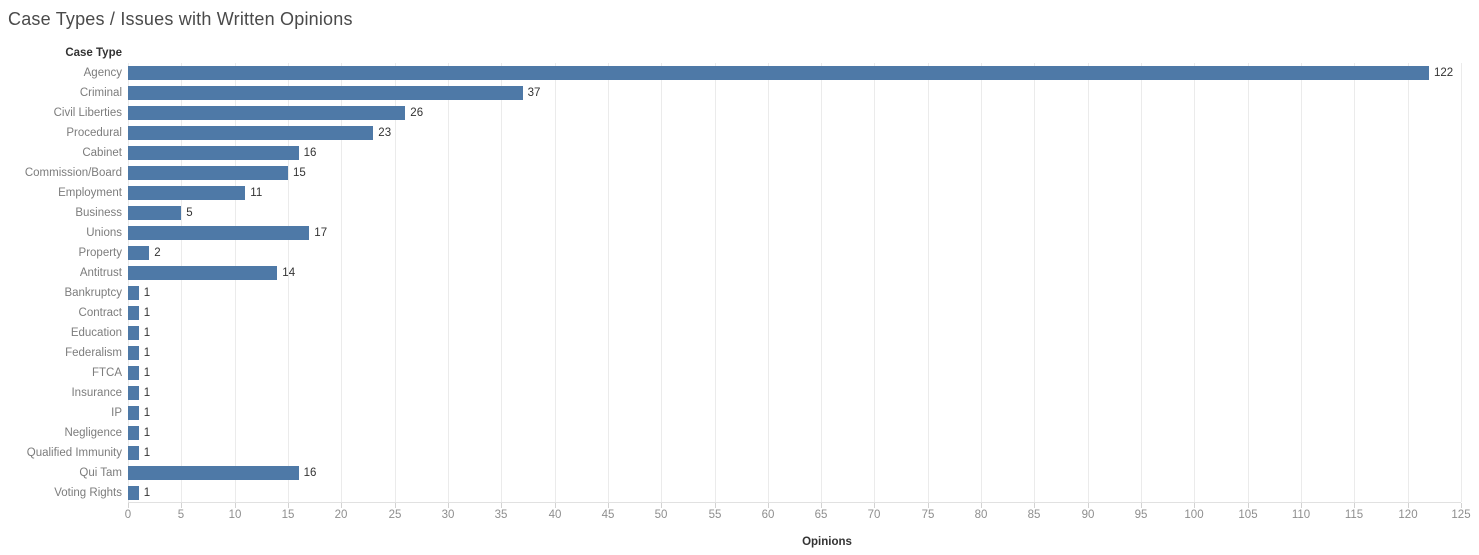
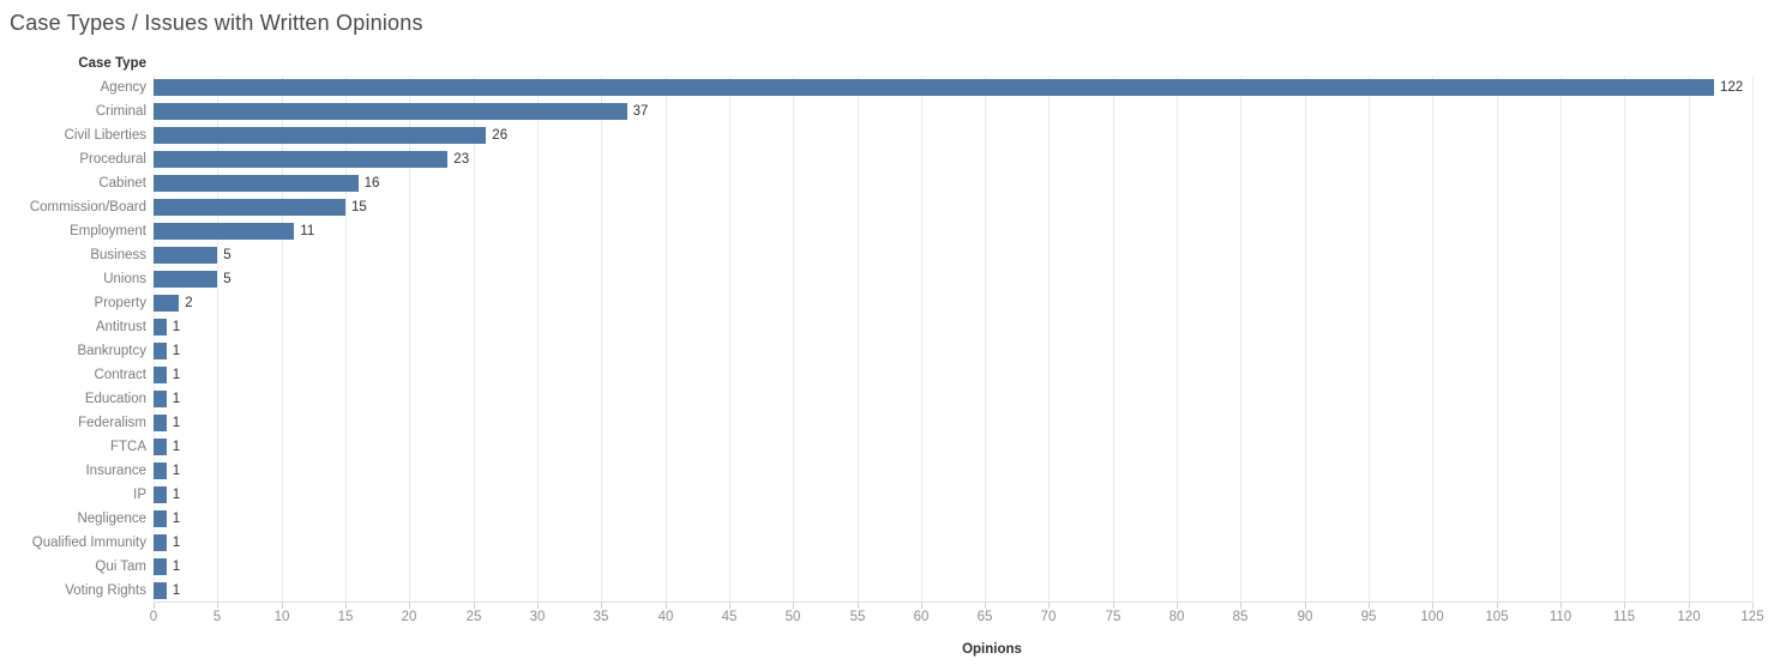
Unions: 17 -> 5
Antitrust: 14 -> 1
Qui Tam: 16 -> 1
